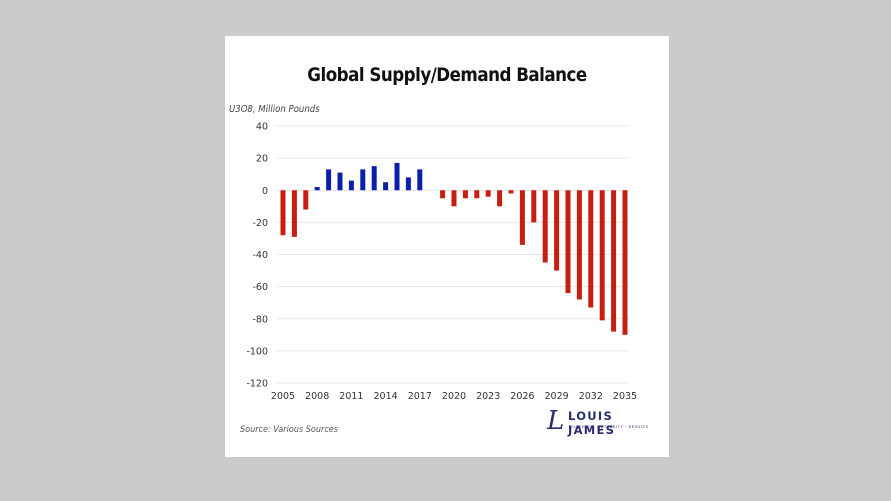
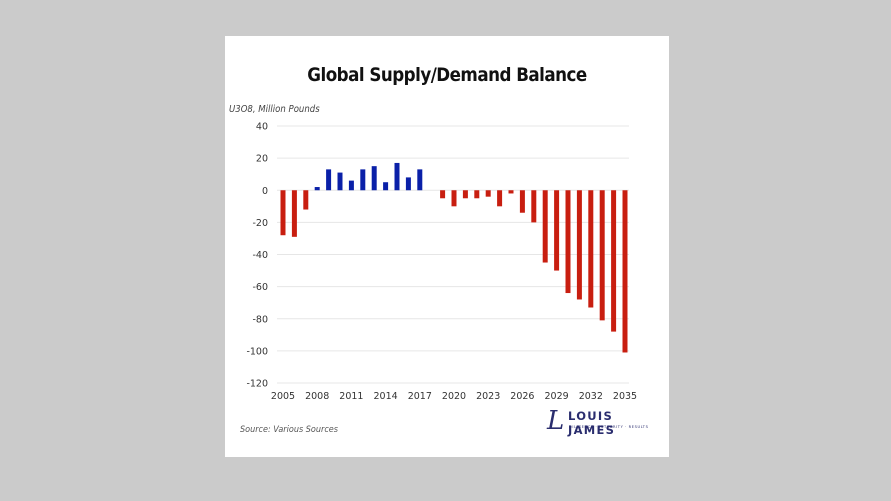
2026: -34 -> -14
2035: -90 -> -101
